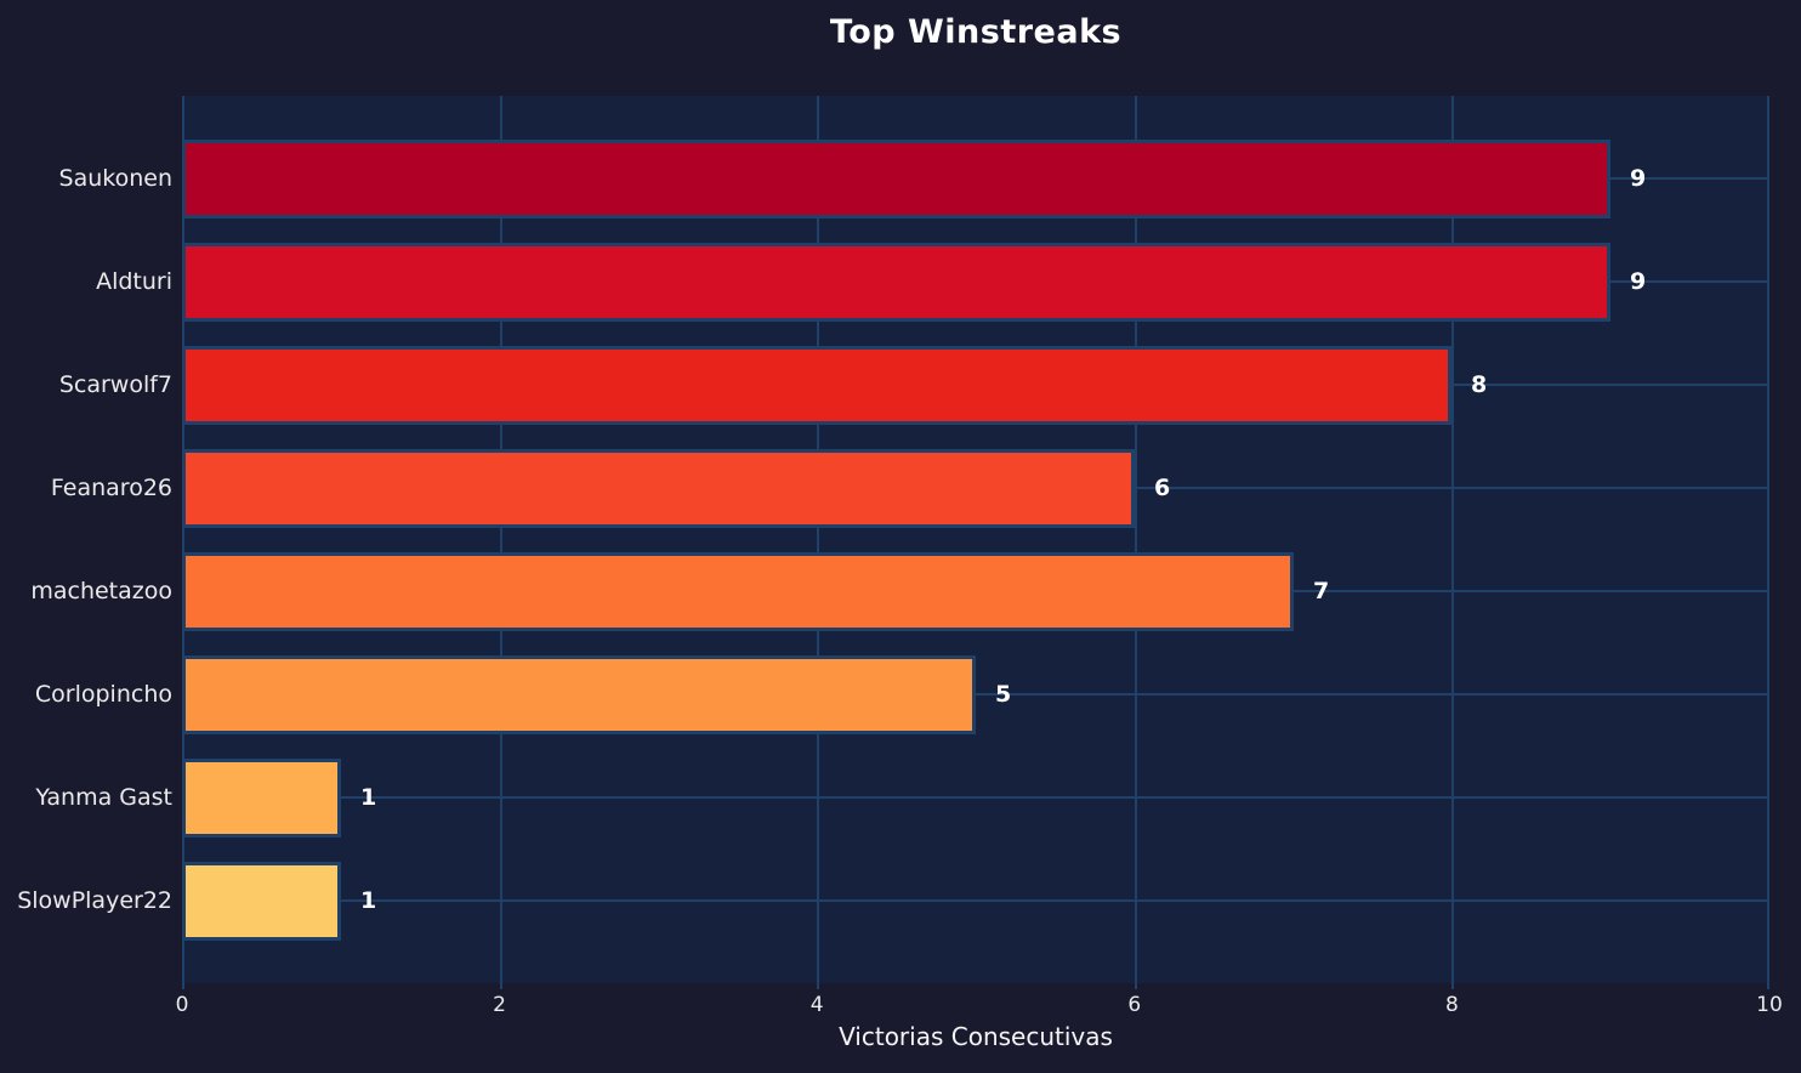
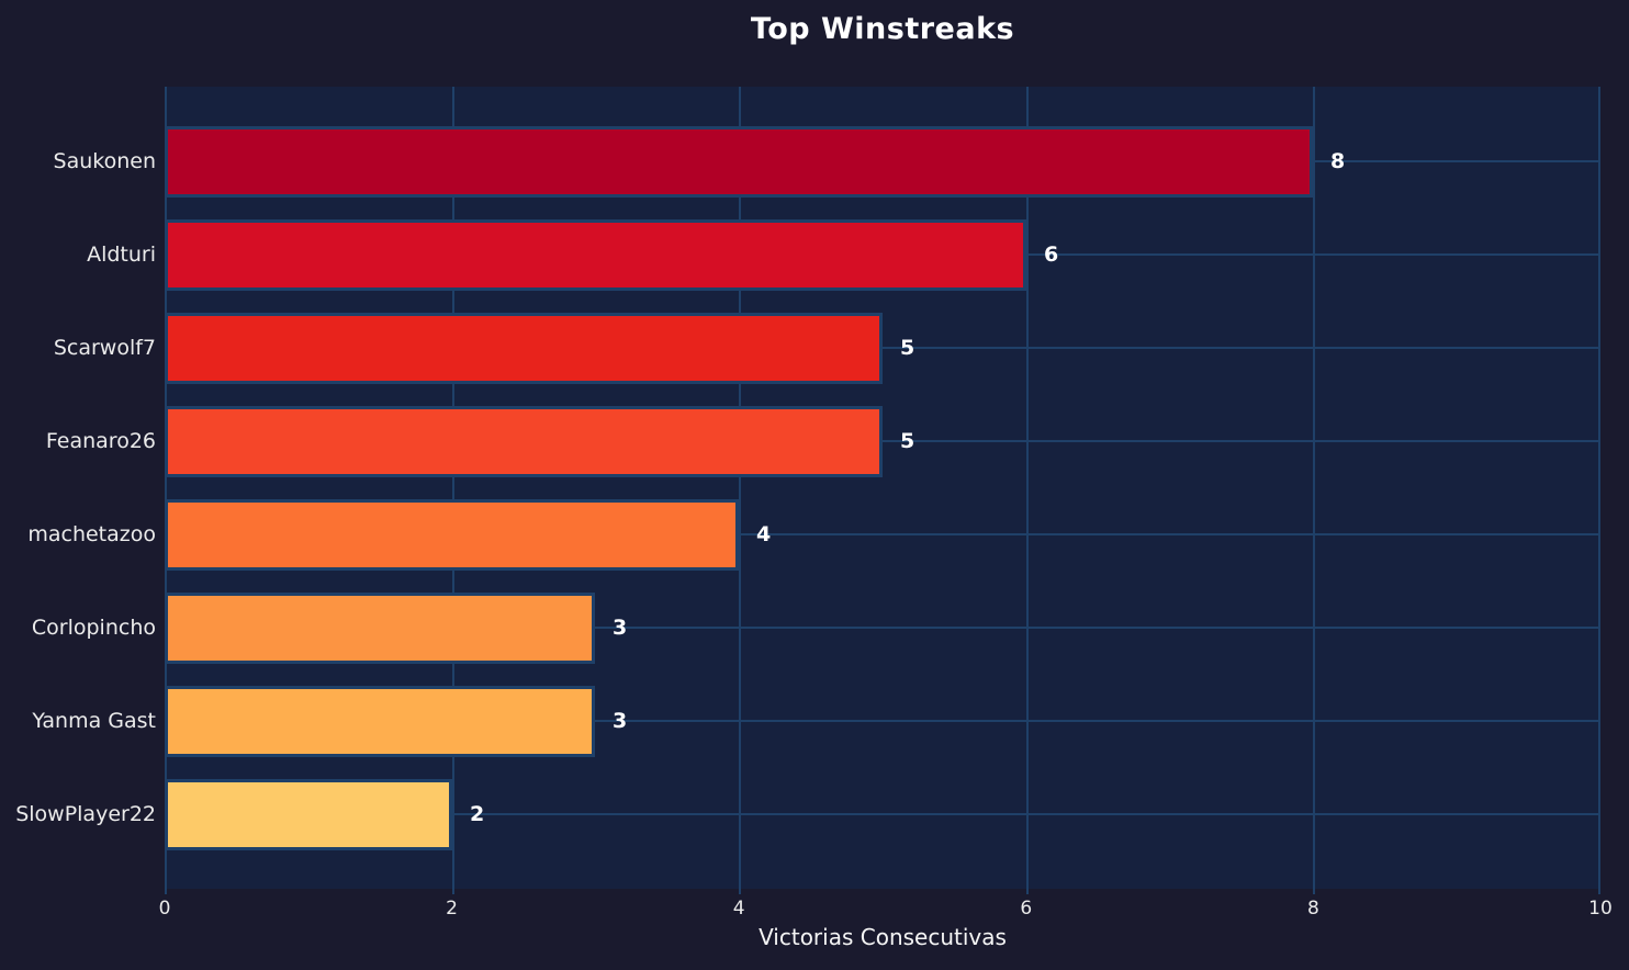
Saukonen: 9 -> 8
Aldturi: 9 -> 6
Scarwolf7: 8 -> 5
Feanaro26: 6 -> 5
machetazoo: 7 -> 4
Corlopincho: 5 -> 3
Yanma Gast: 1 -> 3
SlowPlayer22: 1 -> 2
